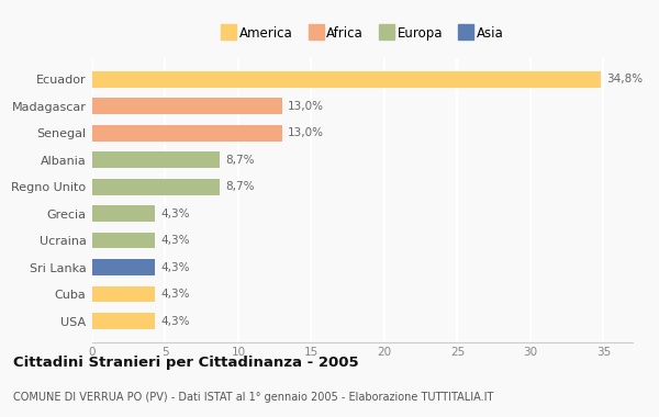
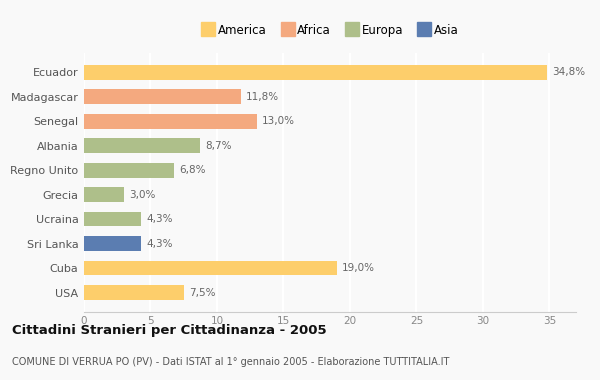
Madagascar: 13,0% -> 11,8%
Regno Unito: 8,7% -> 6,8%
Grecia: 4,3% -> 3,0%
Cuba: 4,3% -> 19,0%
USA: 4,3% -> 7,5%
